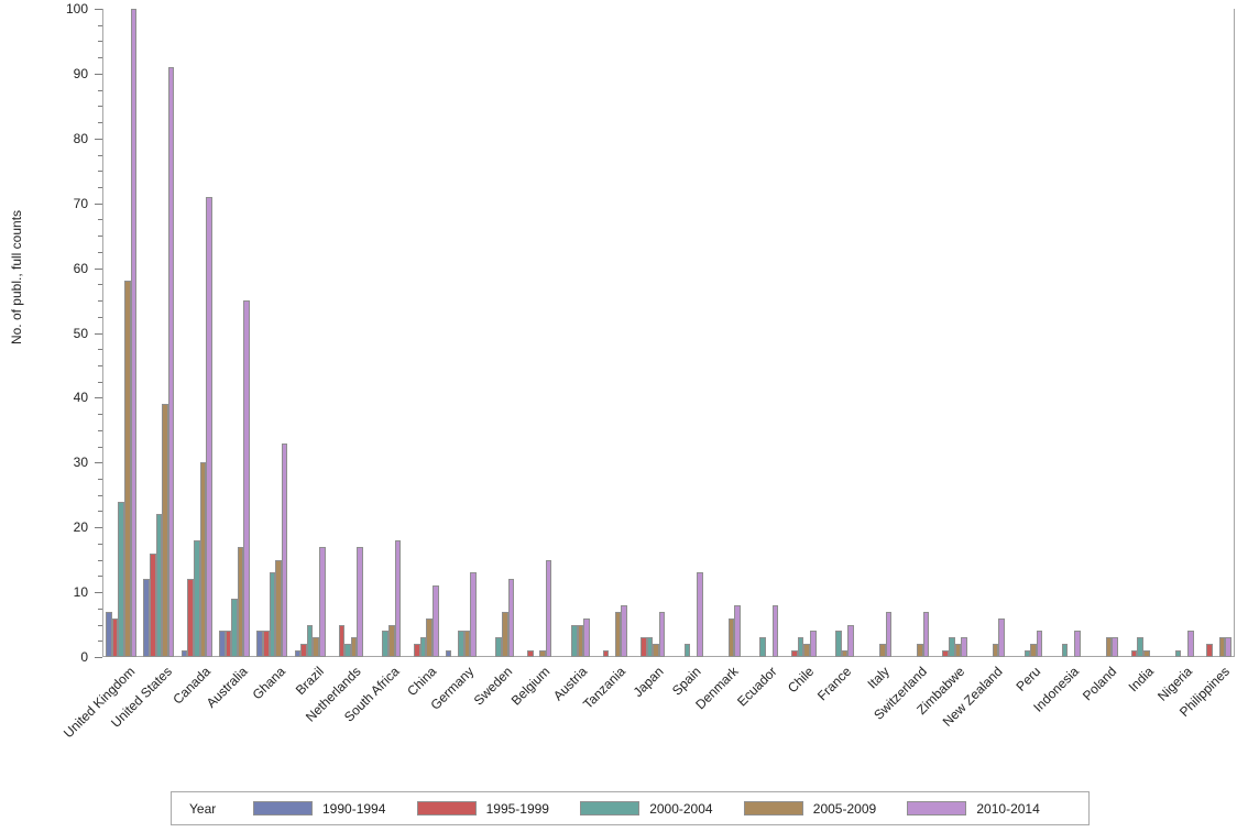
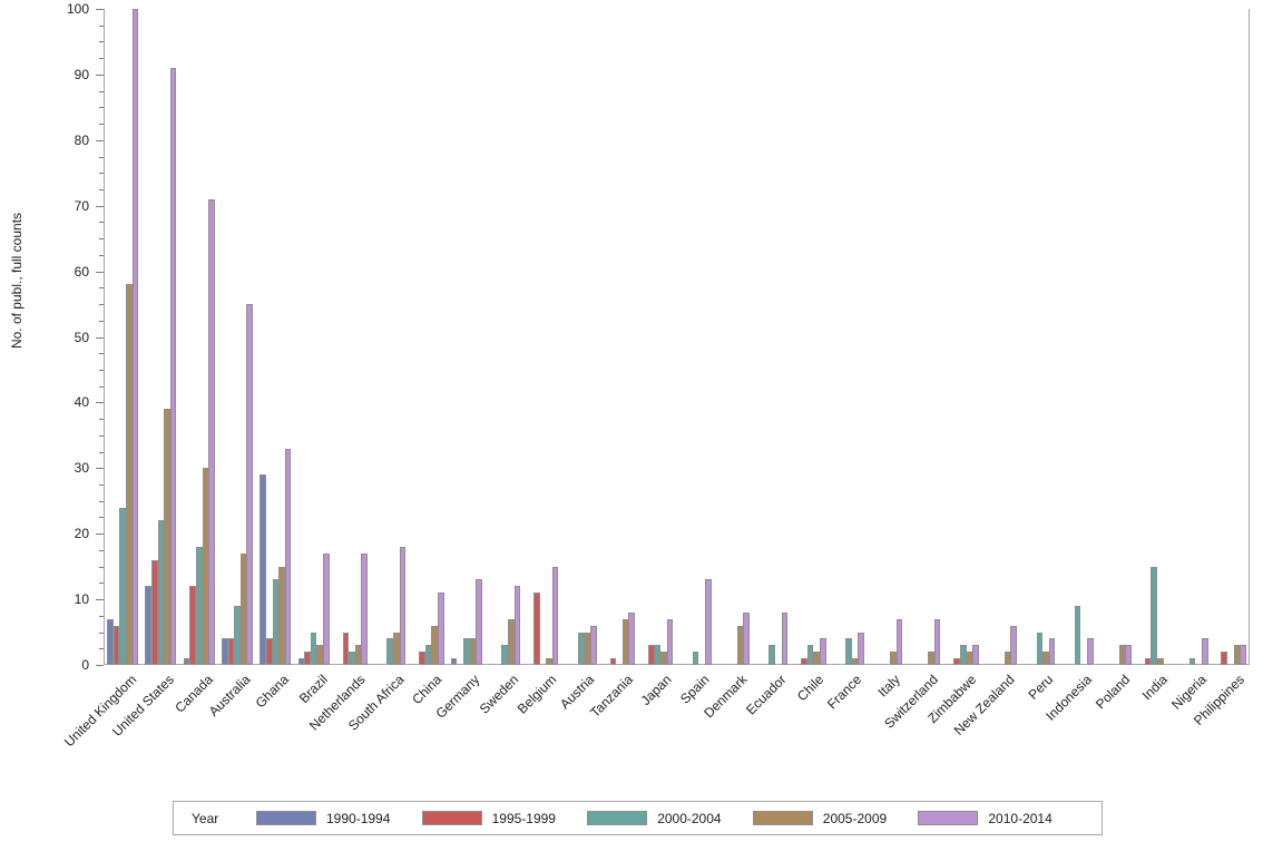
1990-1994/Ghana: 4 -> 29
1995-1999/Belgium: 1 -> 11
2000-2004/Peru: 1 -> 5
2000-2004/Indonesia: 2 -> 9
2000-2004/India: 3 -> 15
